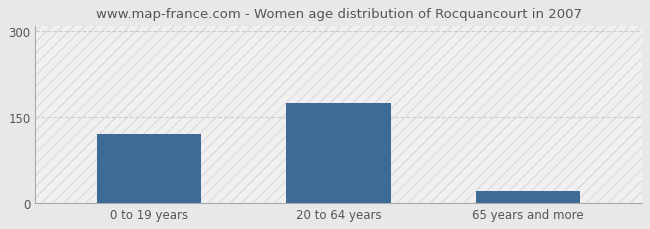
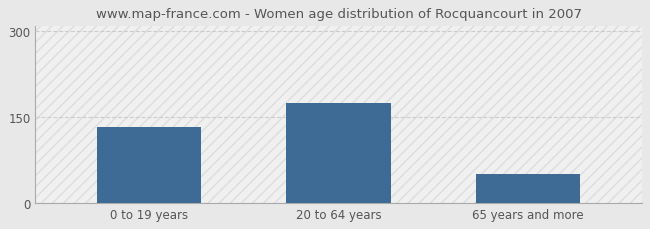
0 to 19 years: 120 -> 132
65 years and more: 20 -> 50
